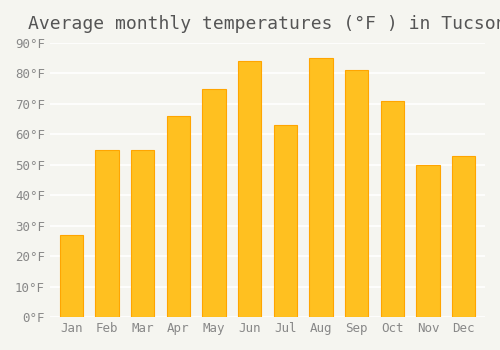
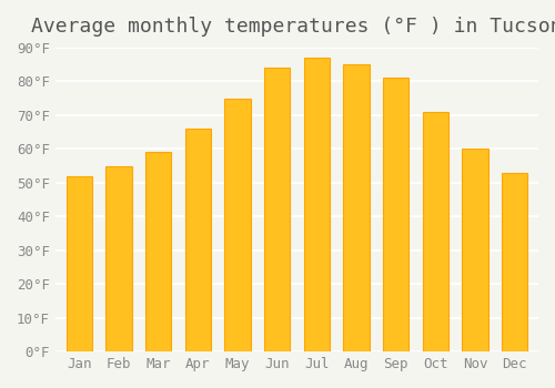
Jan: 27°F -> 52°F
Mar: 55°F -> 59°F
Jul: 63°F -> 87°F
Nov: 50°F -> 60°F
